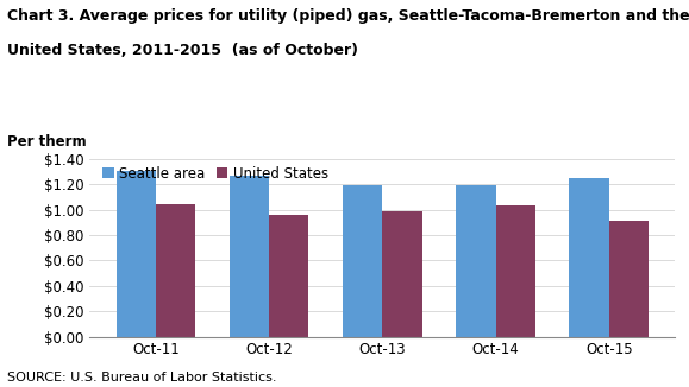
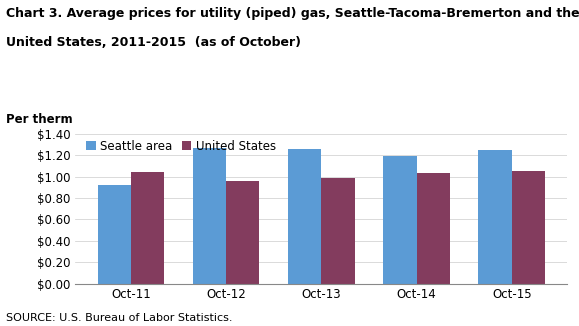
Seattle area/Oct-11: $1.30 -> $0.92
Seattle area/Oct-13: $1.20 -> $1.26
United States/Oct-15: $0.91 -> $1.05
